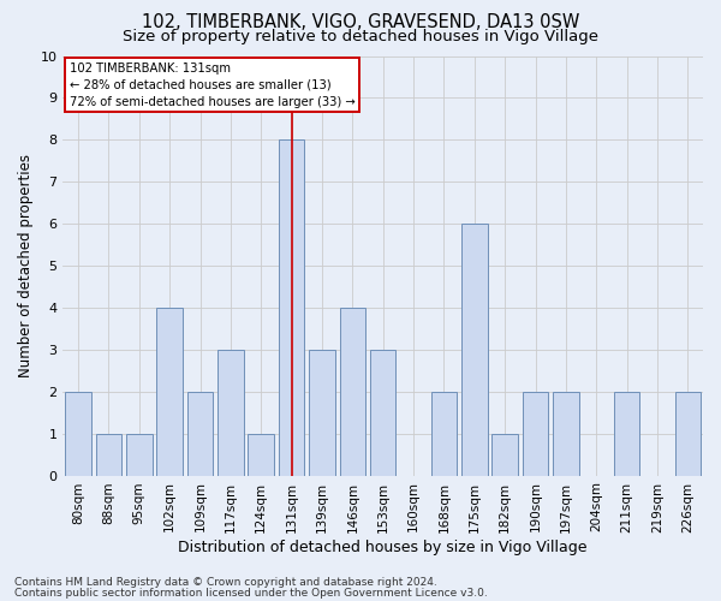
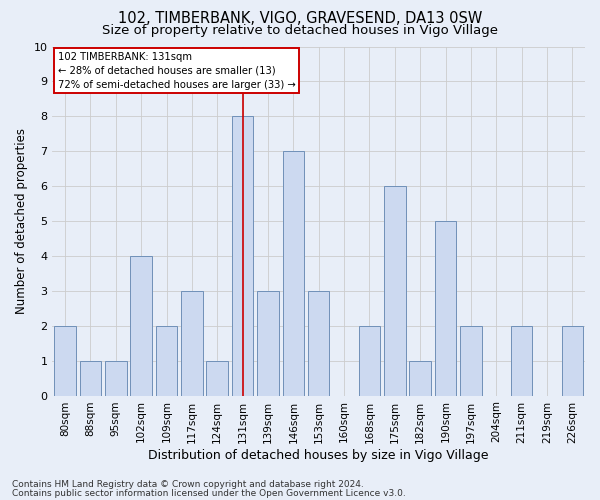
146sqm: 4 -> 7
190sqm: 2 -> 5
